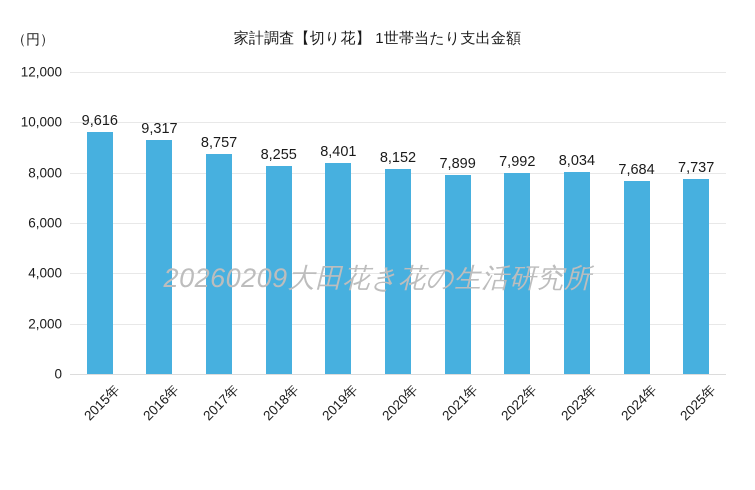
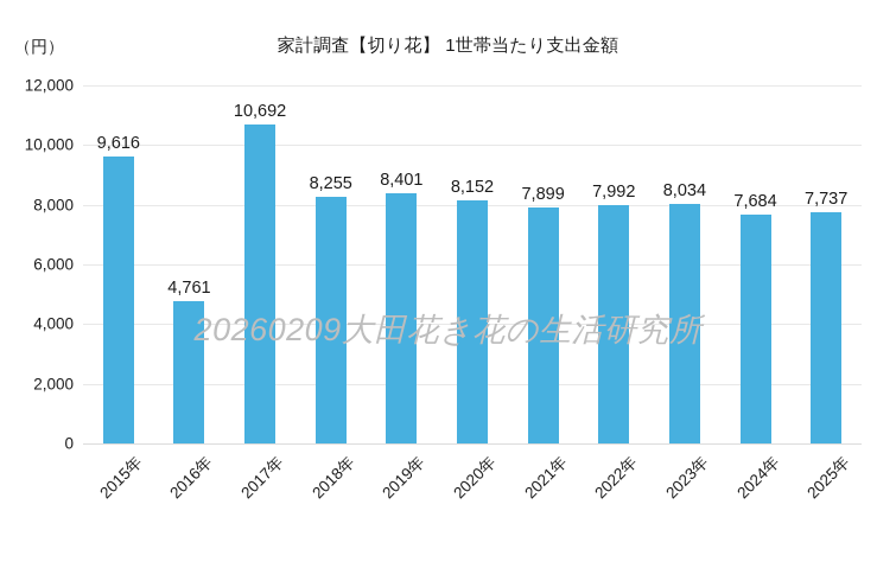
2016年: 9,317 -> 4,761
2017年: 8,757 -> 10,692
